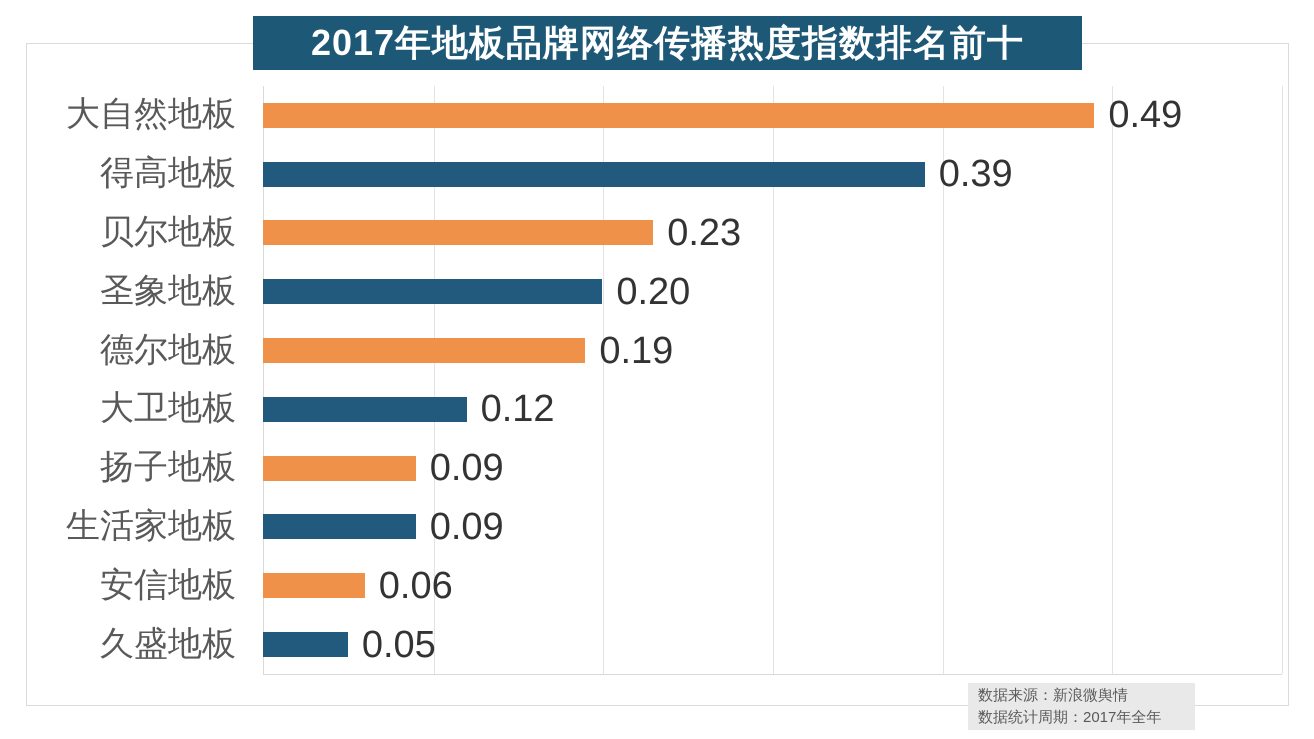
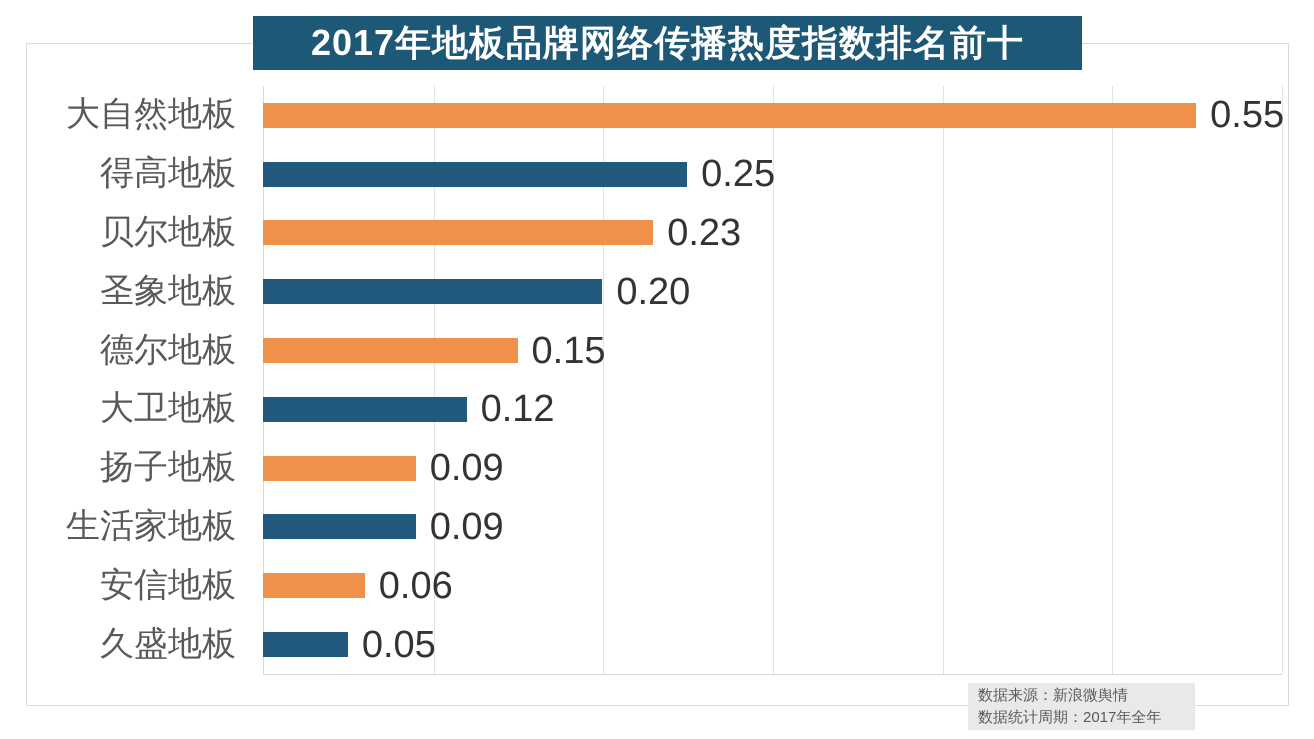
大自然地板: 0.49 -> 0.55
得高地板: 0.39 -> 0.25
德尔地板: 0.19 -> 0.15
